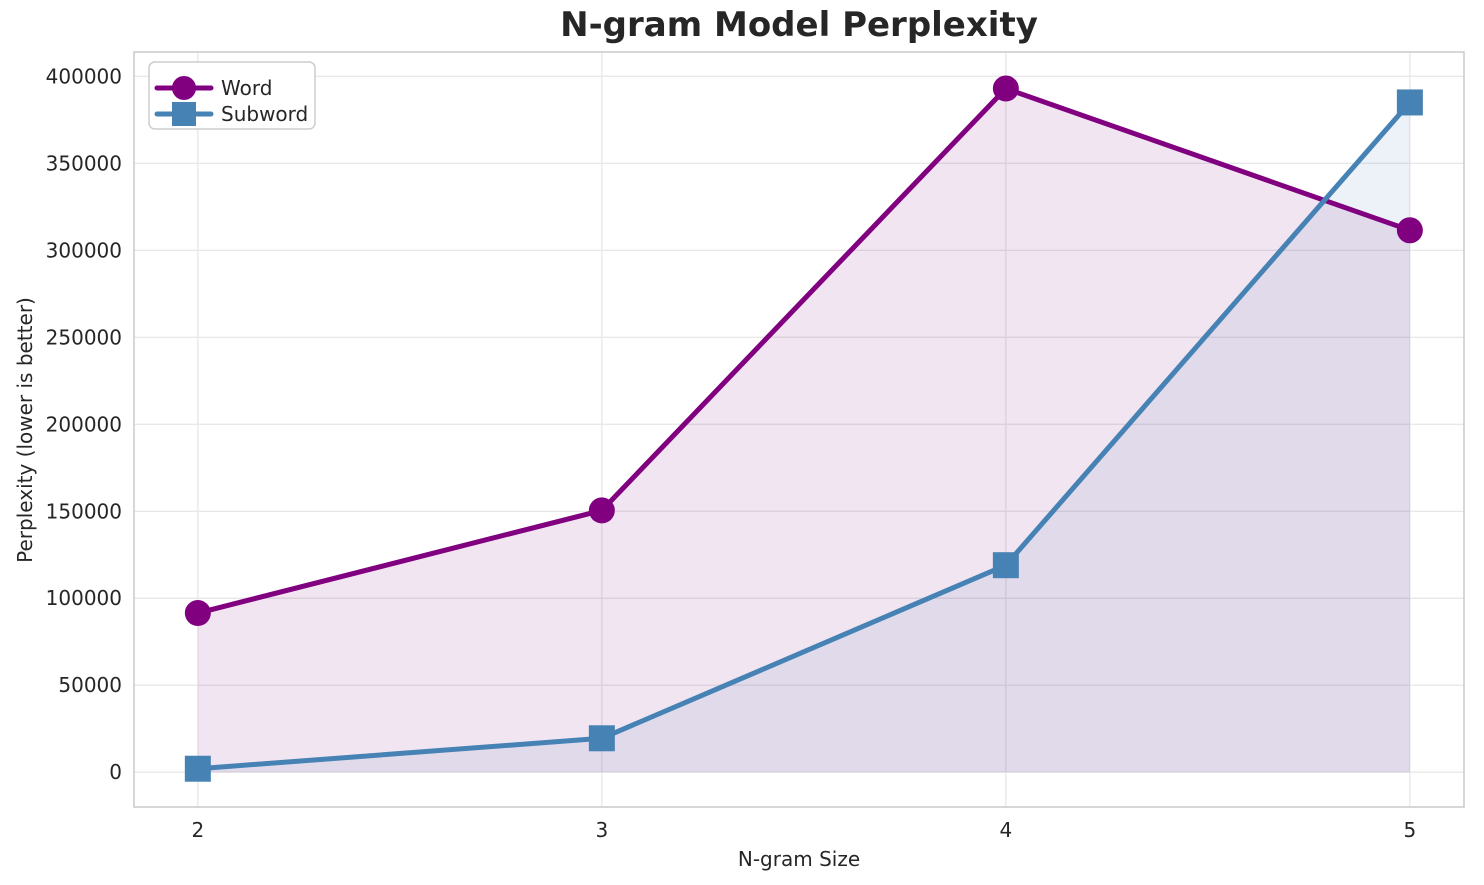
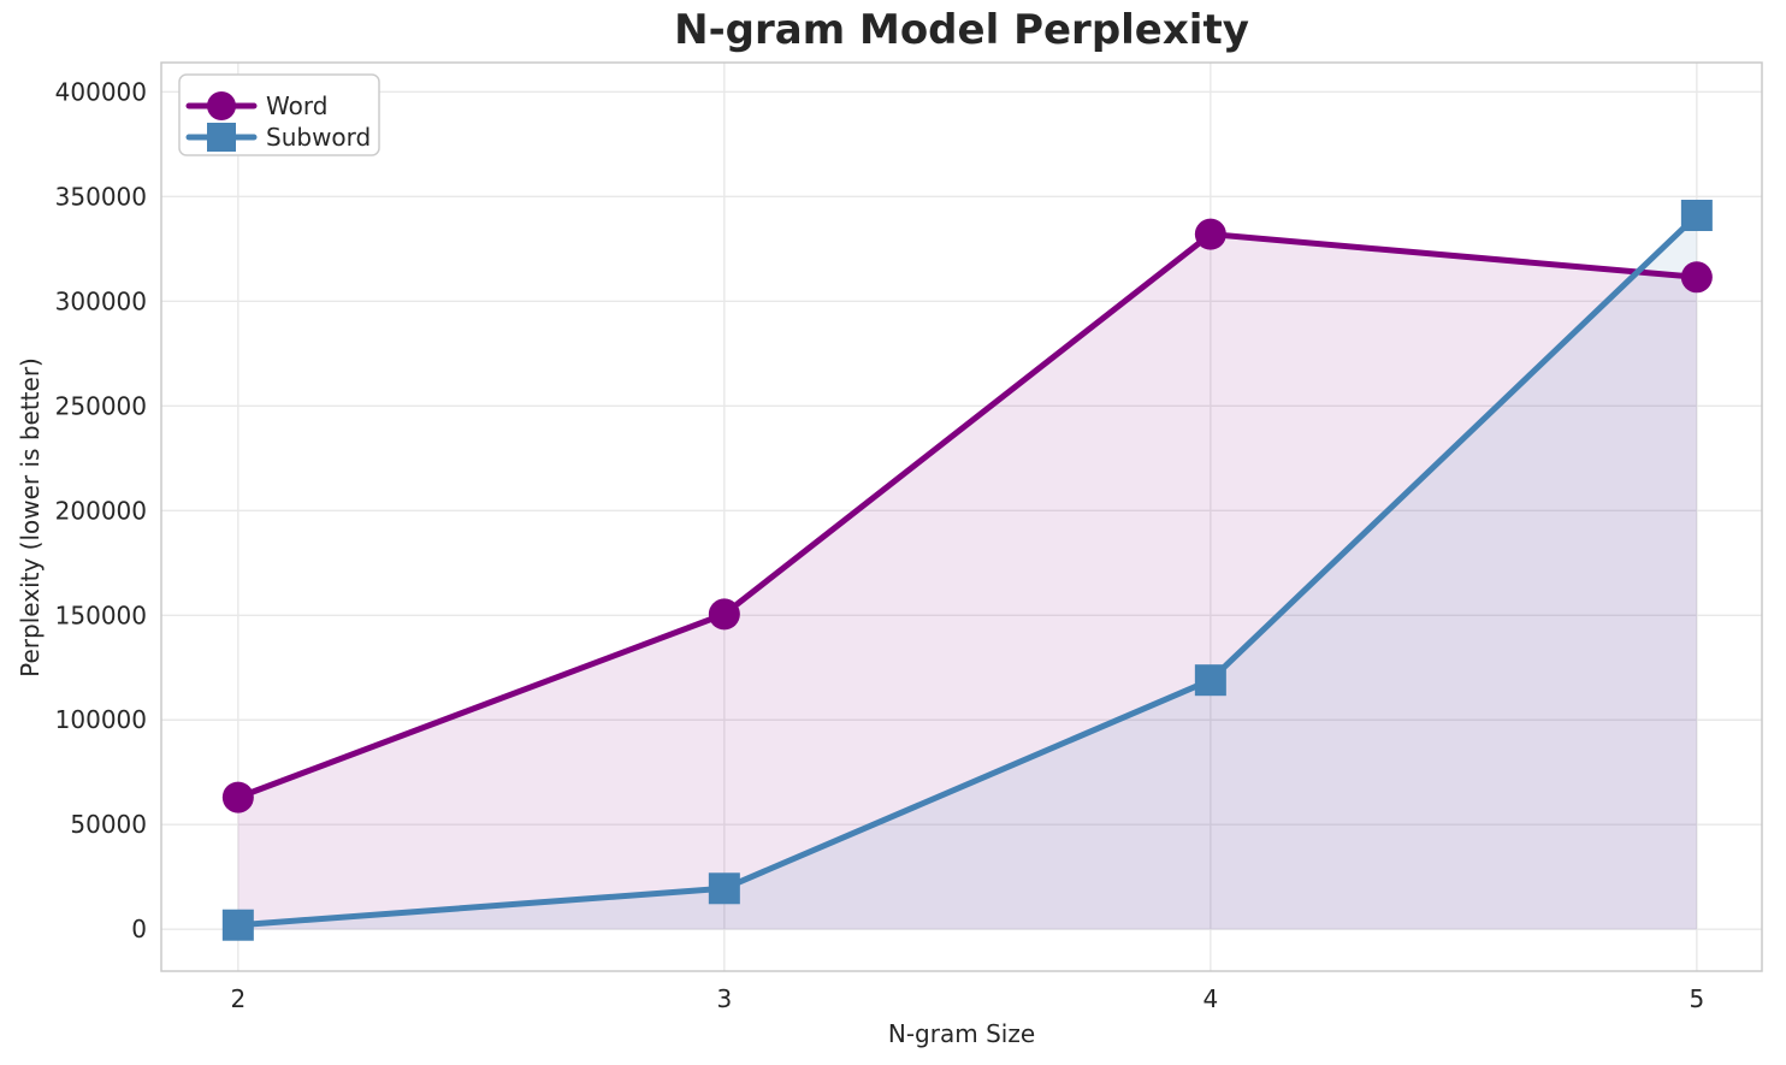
Word/2: 92000 -> 63000
Word/4: 393000 -> 332000
Subword/5: 385000 -> 341000
